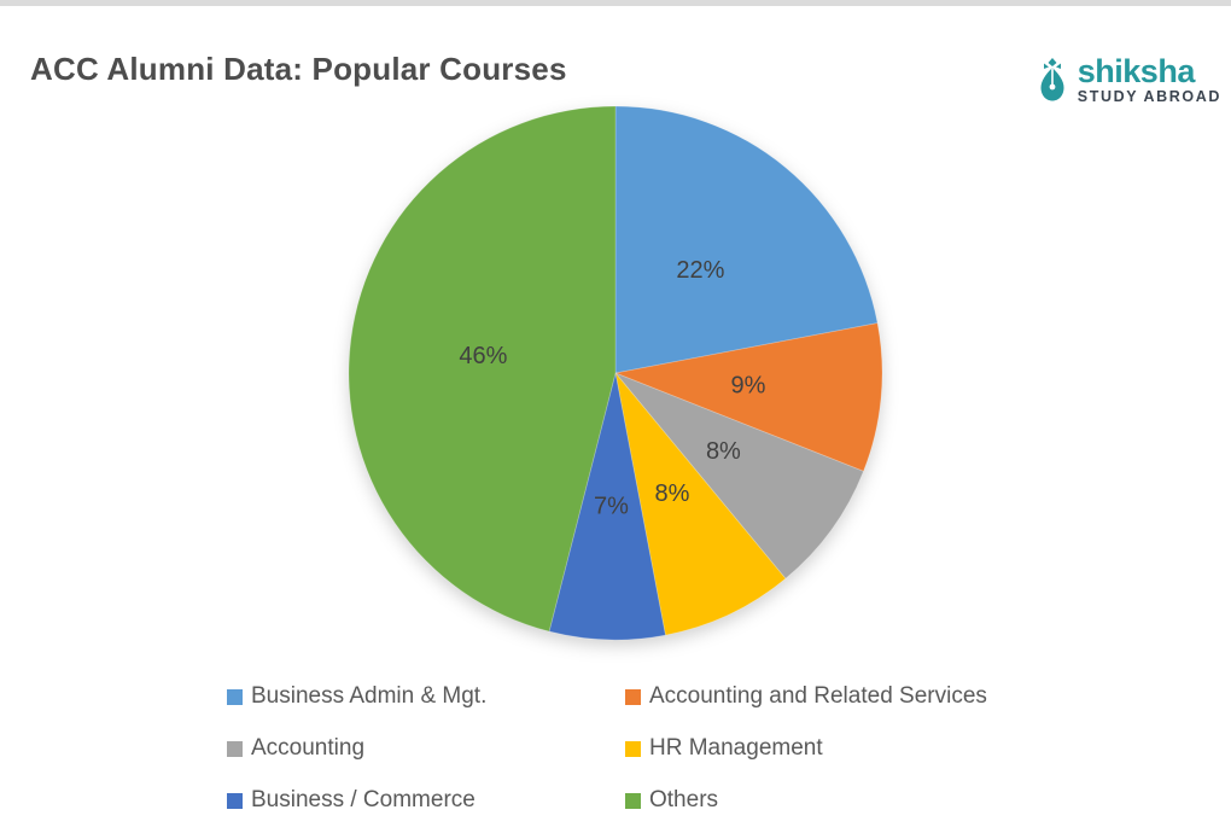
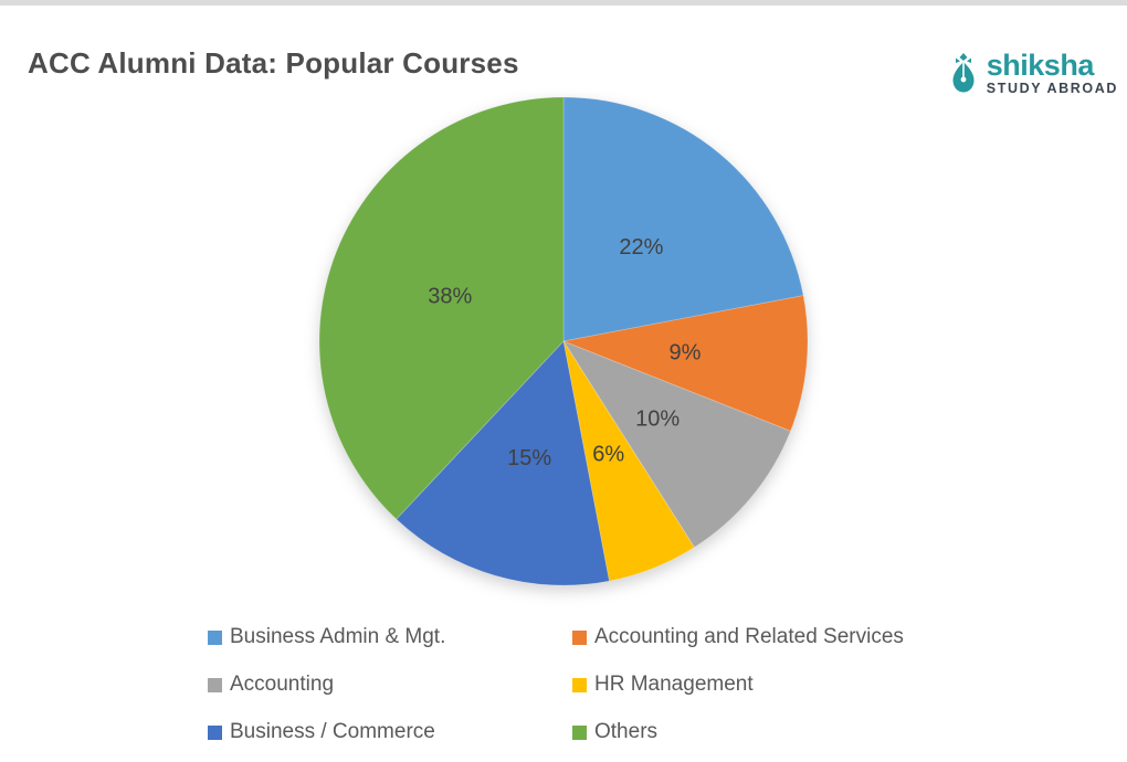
Accounting: 8% -> 10%
HR Management: 8% -> 6%
Business / Commerce: 7% -> 15%
Others: 46% -> 38%
